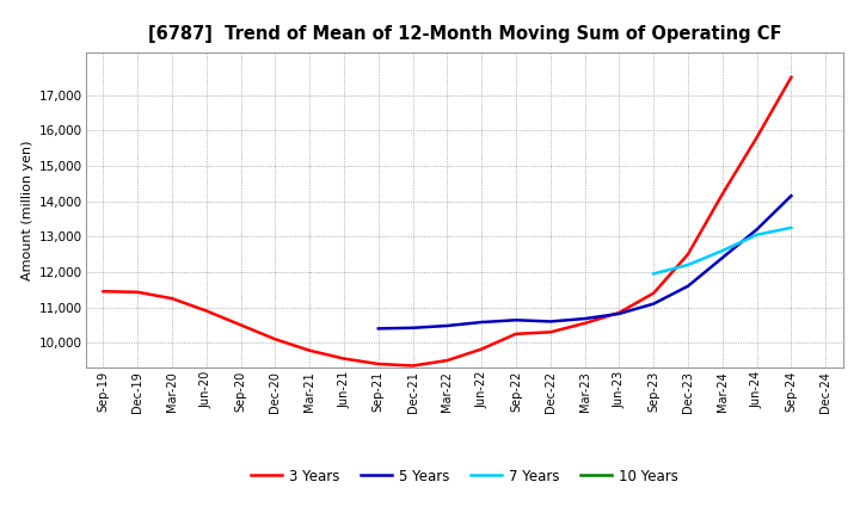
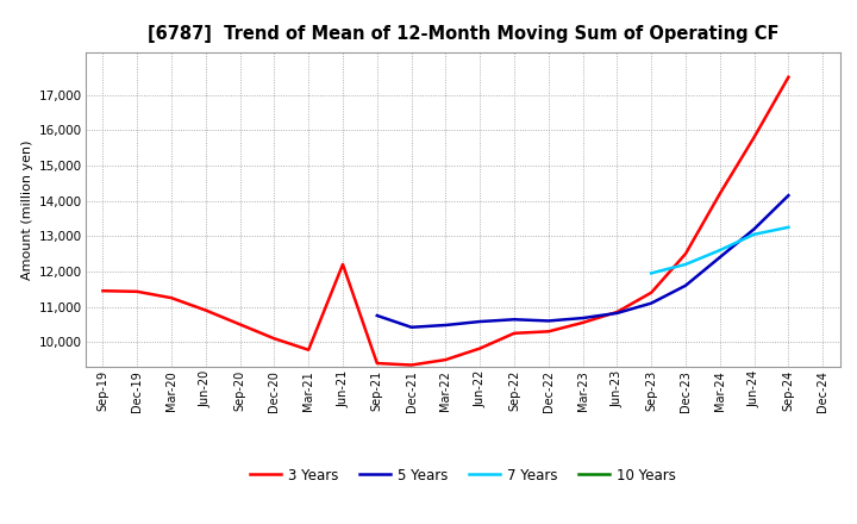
3 Years/Jun-21: 9,550 -> 12,200
5 Years/Sep-21: 10,400 -> 10,750
